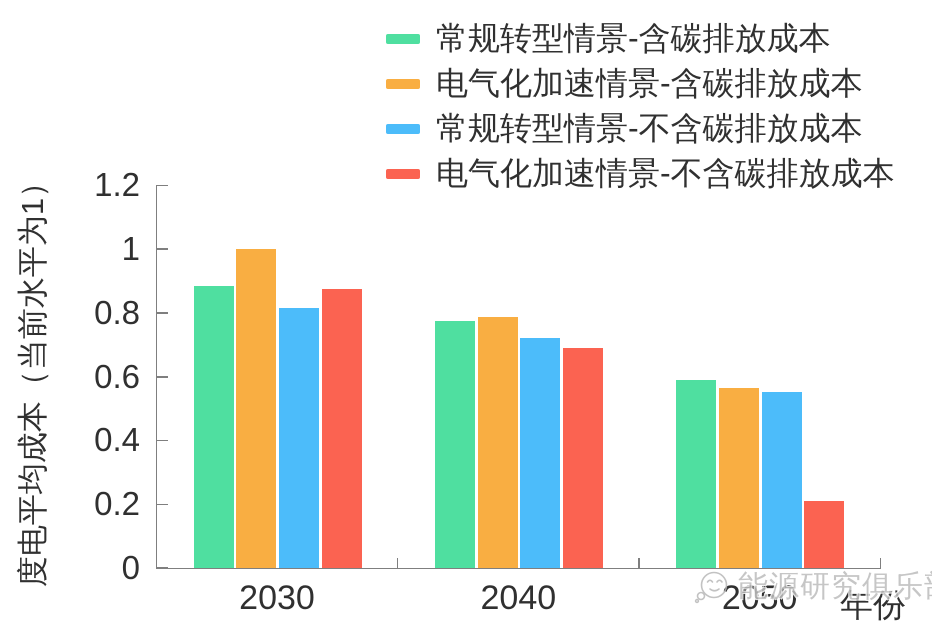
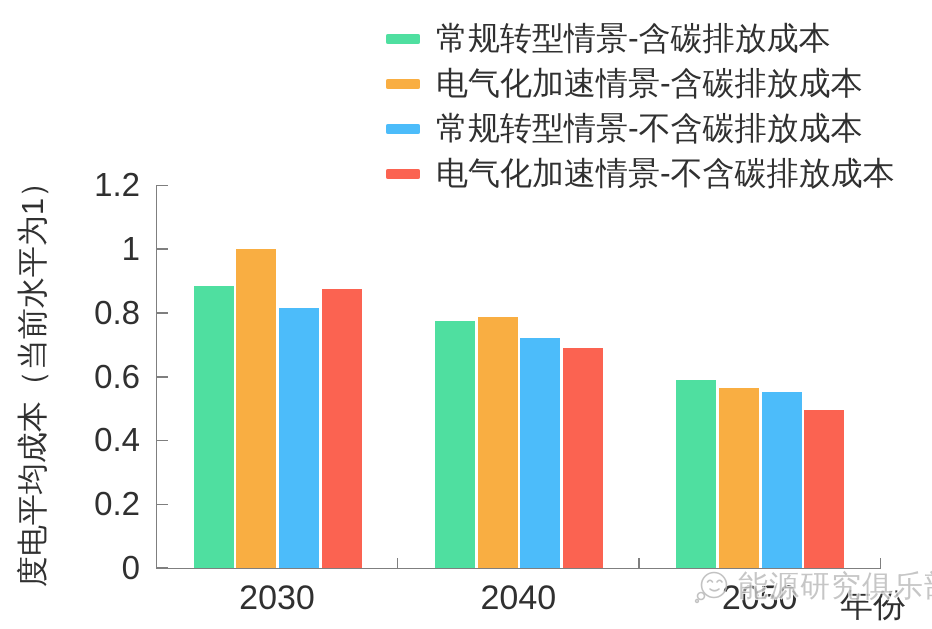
电气化加速情景-不含碳排放成本/2050: 0.21 -> 0.49
